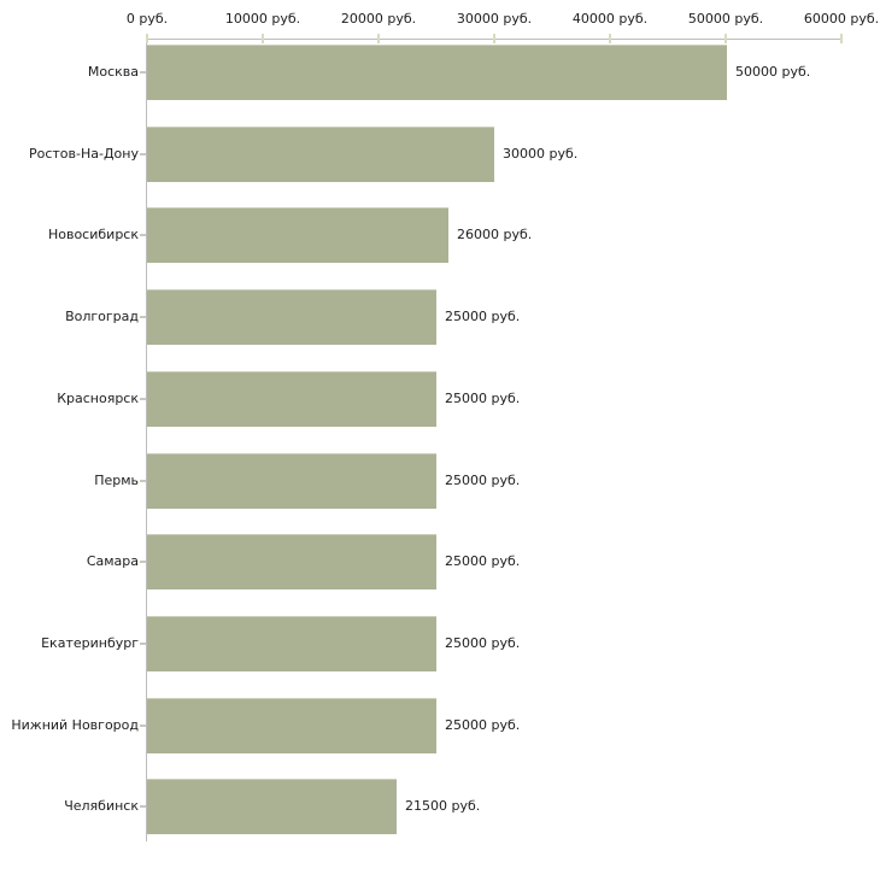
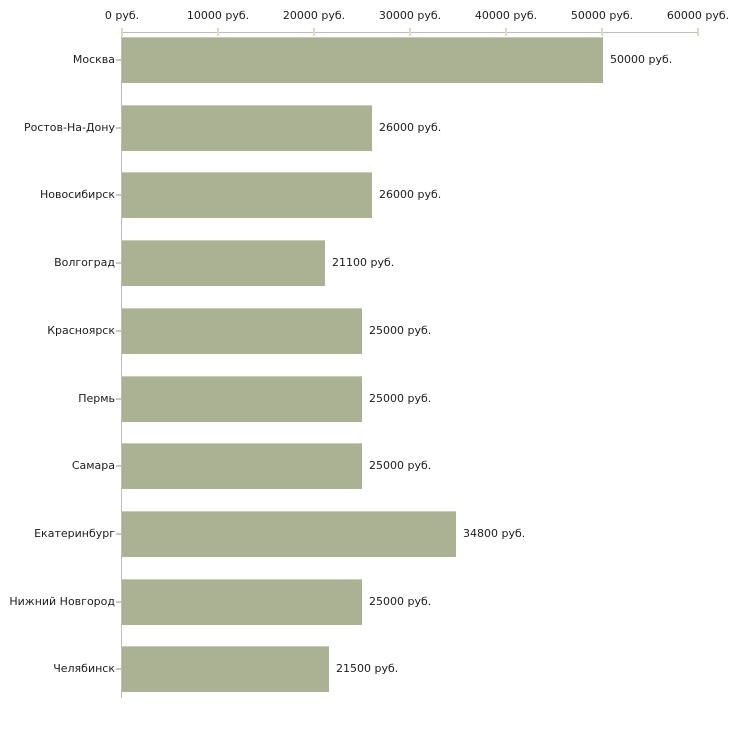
Ростов-На-Дону: 30000 -> 26000
Волгоград: 25000 -> 21100
Екатеринбург: 25000 -> 34800
